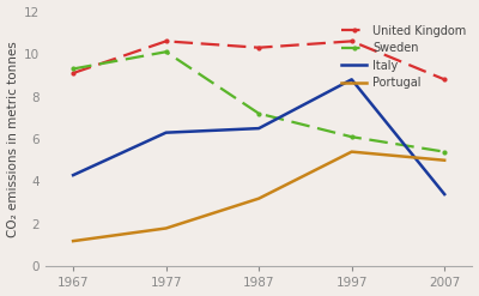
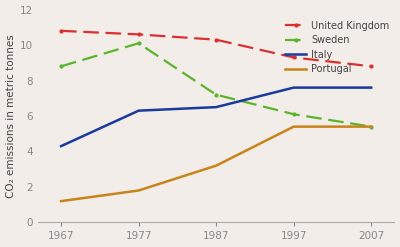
United Kingdom/1967: 9.1 -> 10.8
Sweden/1967: 9.3 -> 8.8
United Kingdom/1997: 10.6 -> 9.3
Italy/1997: 8.8 -> 7.6
Italy/2007: 3.4 -> 7.6
Portugal/2007: 5.0 -> 5.4
